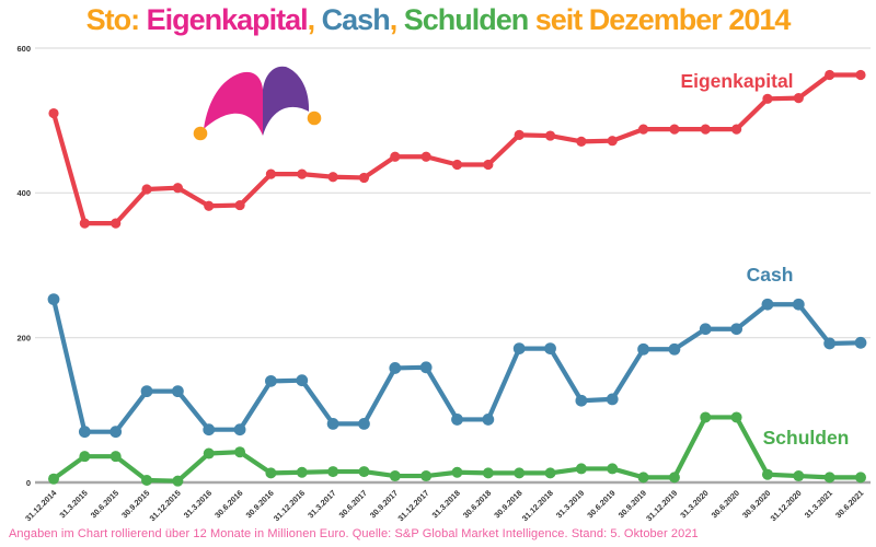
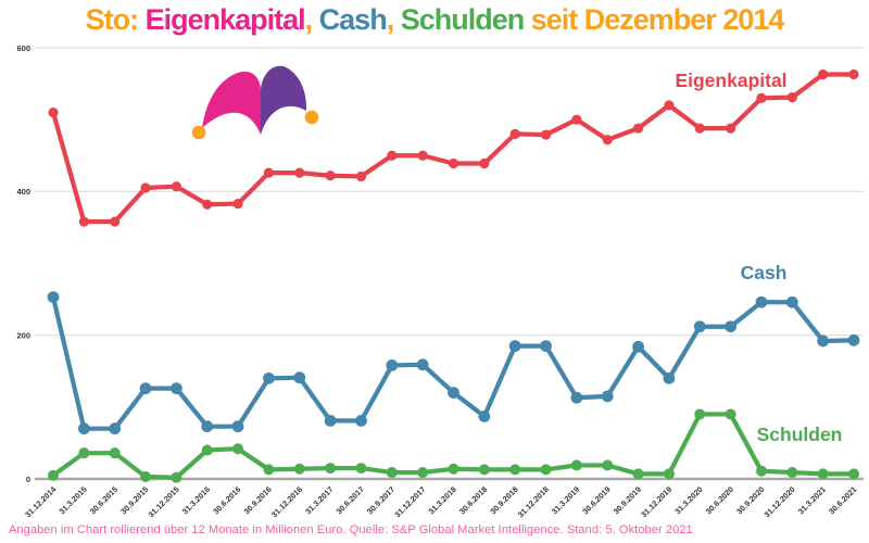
Cash/31.3.2018: 90 -> 120
Eigenkapital/31.3.2019: 470 -> 500
Eigenkapital/31.12.2019: 490 -> 520
Cash/31.12.2019: 180 -> 140
